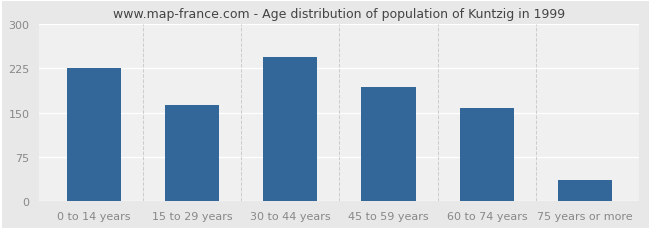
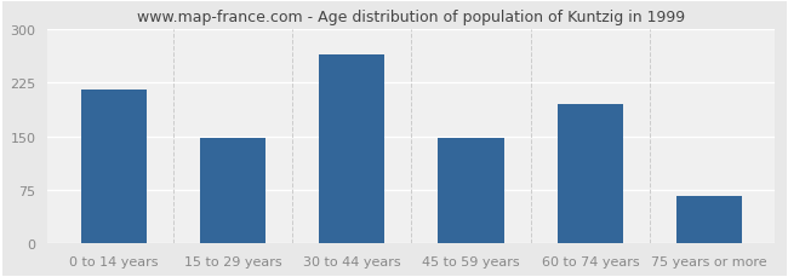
0 to 14 years: 225 -> 216
15 to 29 years: 163 -> 148
30 to 44 years: 245 -> 264
45 to 59 years: 193 -> 148
60 to 74 years: 157 -> 196
75 years or more: 35 -> 66
